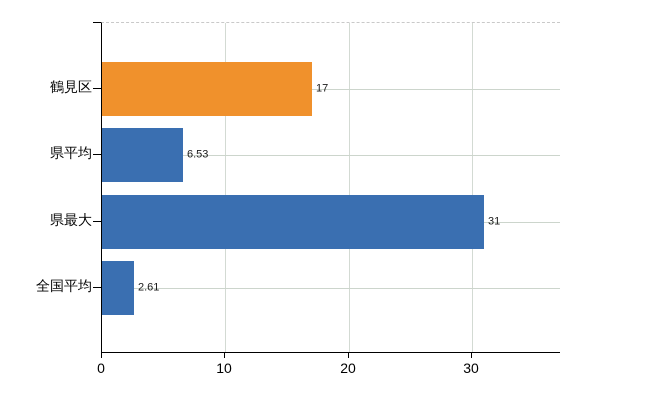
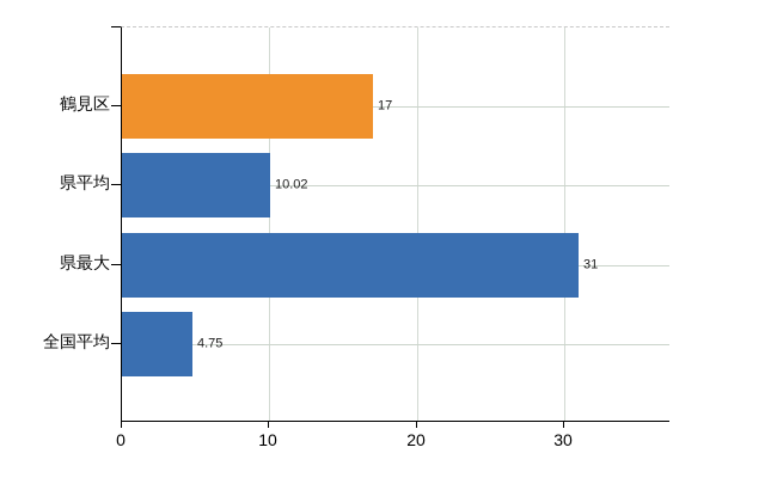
県平均: 6.53 -> 10.02
全国平均: 2.61 -> 4.75
